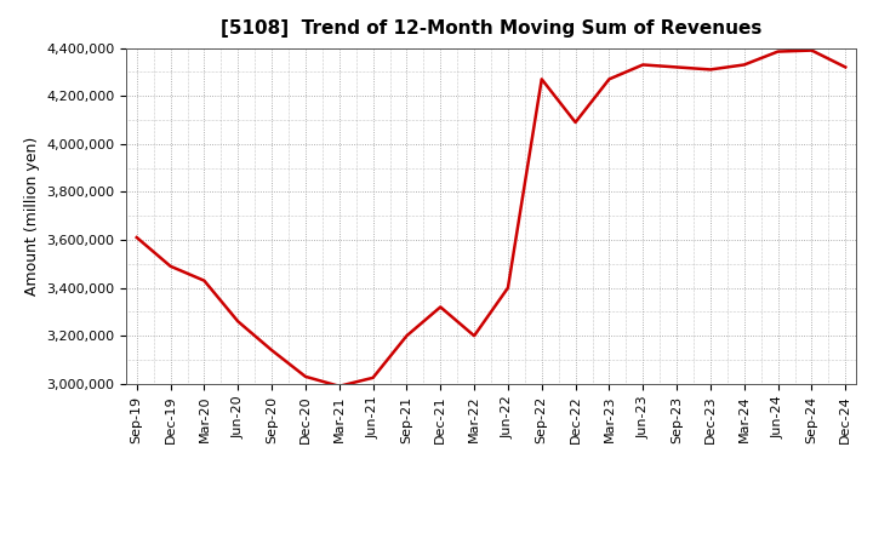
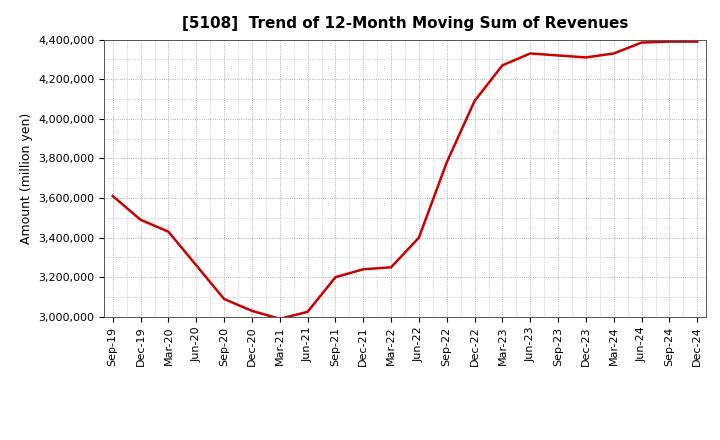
Sep-20: 3,140,000 -> 3,090,000
Dec-21: 3,320,000 -> 3,240,000
Mar-22: 3,200,000 -> 3,250,000
Sep-22: 4,270,000 -> 3,780,000
Dec-24: 4,320,000 -> 4,390,000
